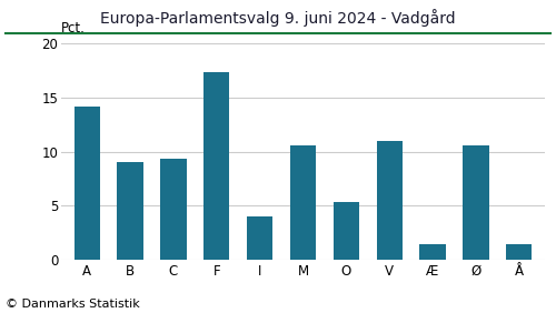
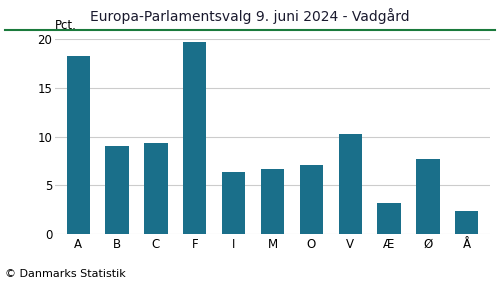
A: 14.2 -> 18.3
F: 17.4 -> 19.7
I: 4.0 -> 6.4
M: 10.6 -> 6.7
O: 5.4 -> 7.1
V: 11.0 -> 10.3
Æ: 1.4 -> 3.2
Ø: 10.6 -> 7.7
Å: 1.4 -> 2.4
